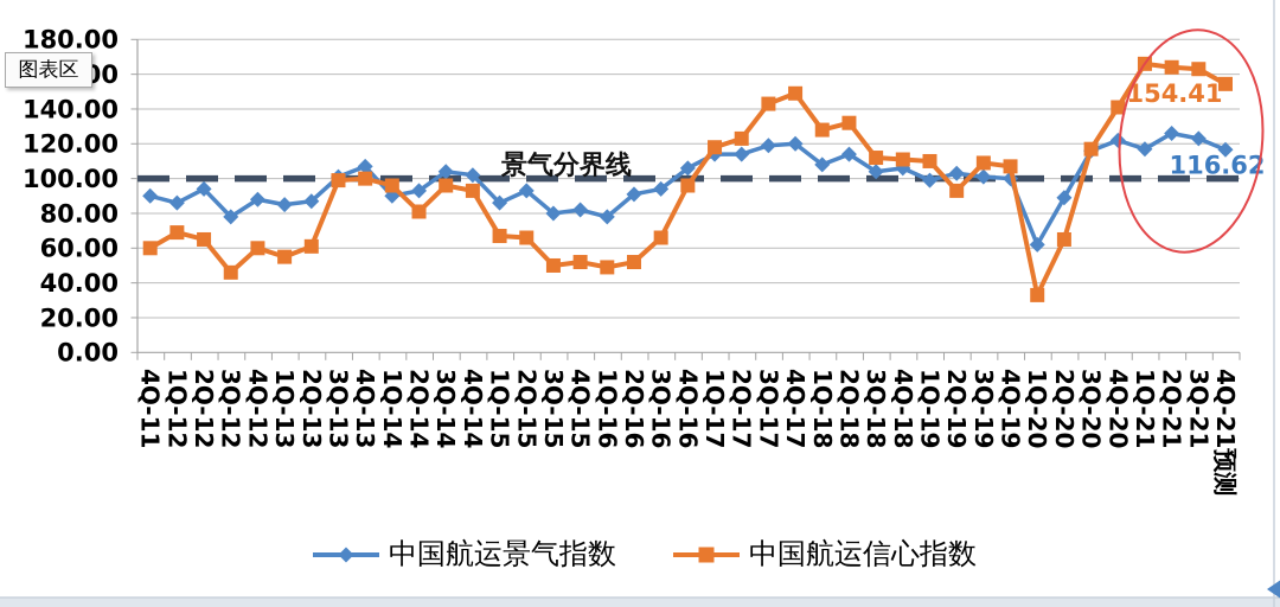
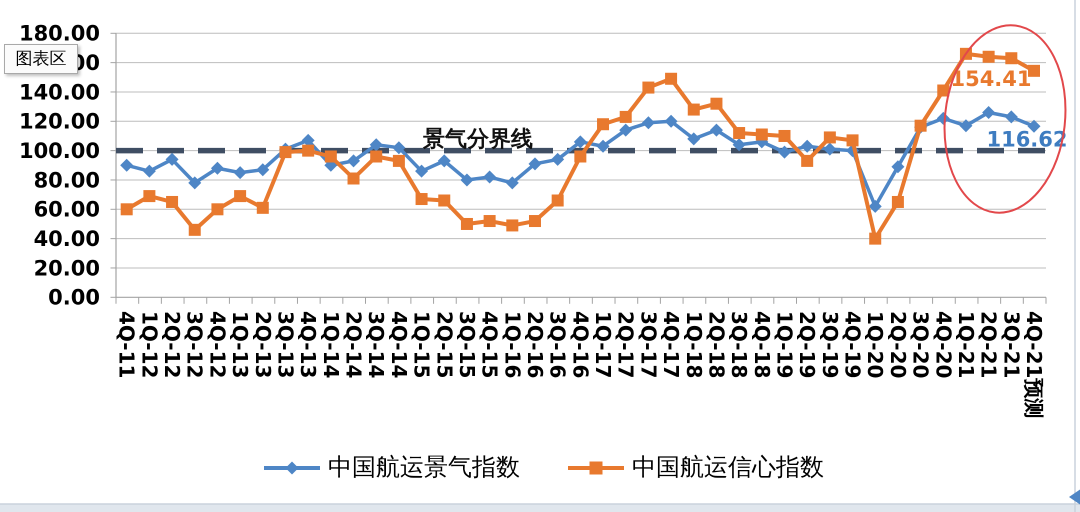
中国航运信心指数/1Q-13: 55 -> 69
中国航运景气指数/1Q-17: 114 -> 103
中国航运信心指数/1Q-20: 33 -> 40
